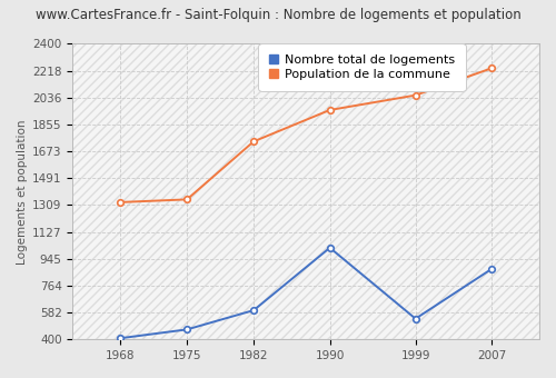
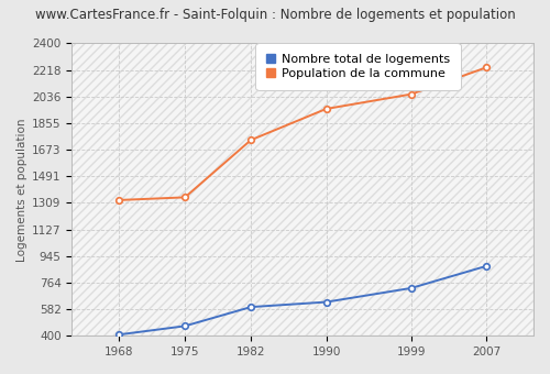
Nombre total de logements/1990: 1020 -> 630
Nombre total de logements/1999: 540 -> 730
